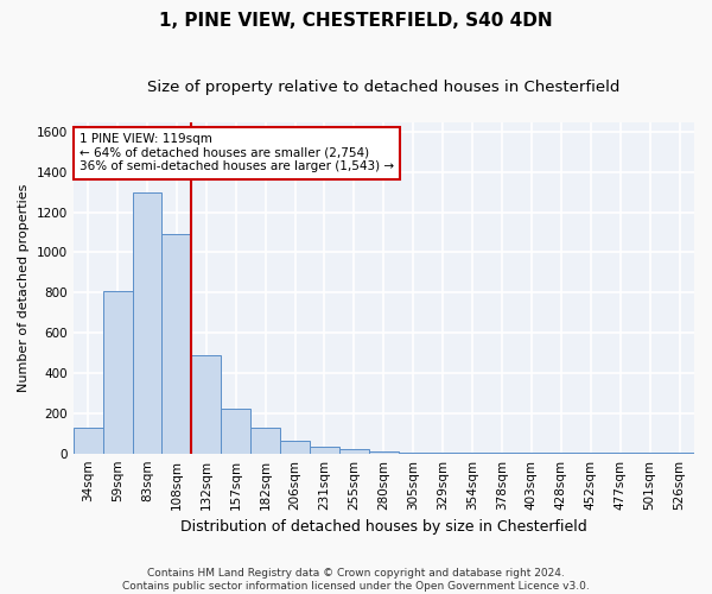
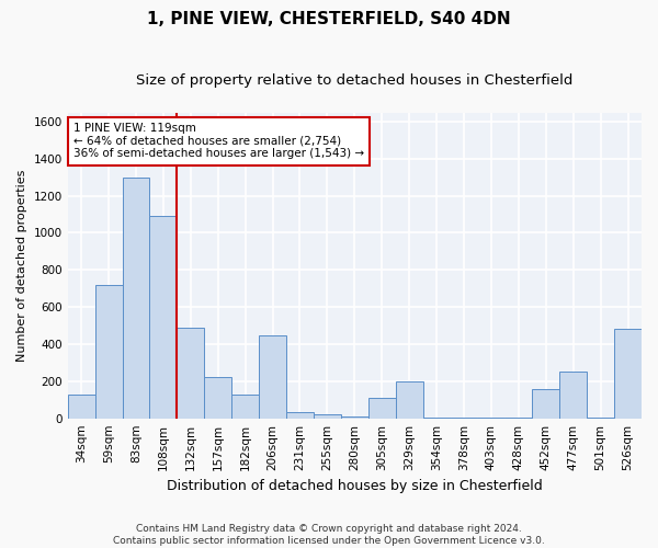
59sqm: 810 -> 720
206sqm: 60 -> 450
305sqm: 0 -> 110
329sqm: 0 -> 200
452sqm: 0 -> 160
477sqm: 0 -> 250
526sqm: 0 -> 480
